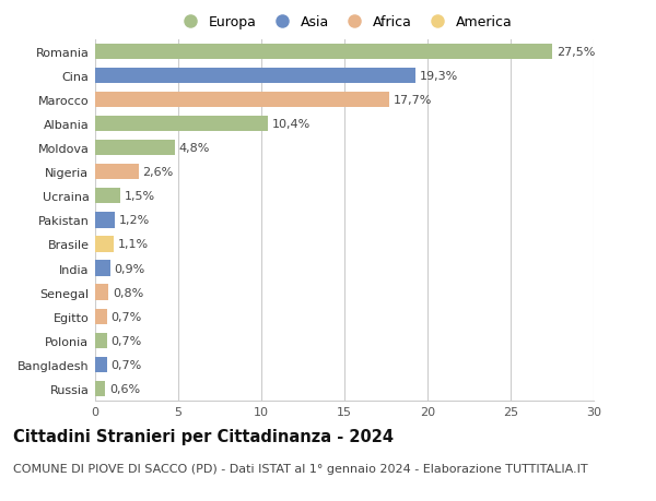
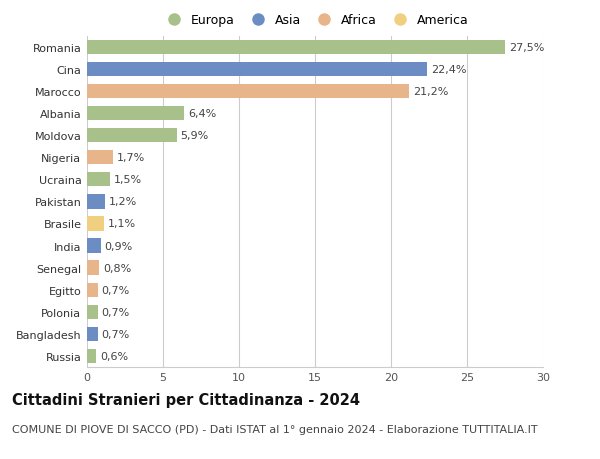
Cina: 19,3% -> 22,4%
Marocco: 17,7% -> 21,2%
Albania: 10,4% -> 6,4%
Moldova: 4,8% -> 5,9%
Nigeria: 2,6% -> 1,7%
